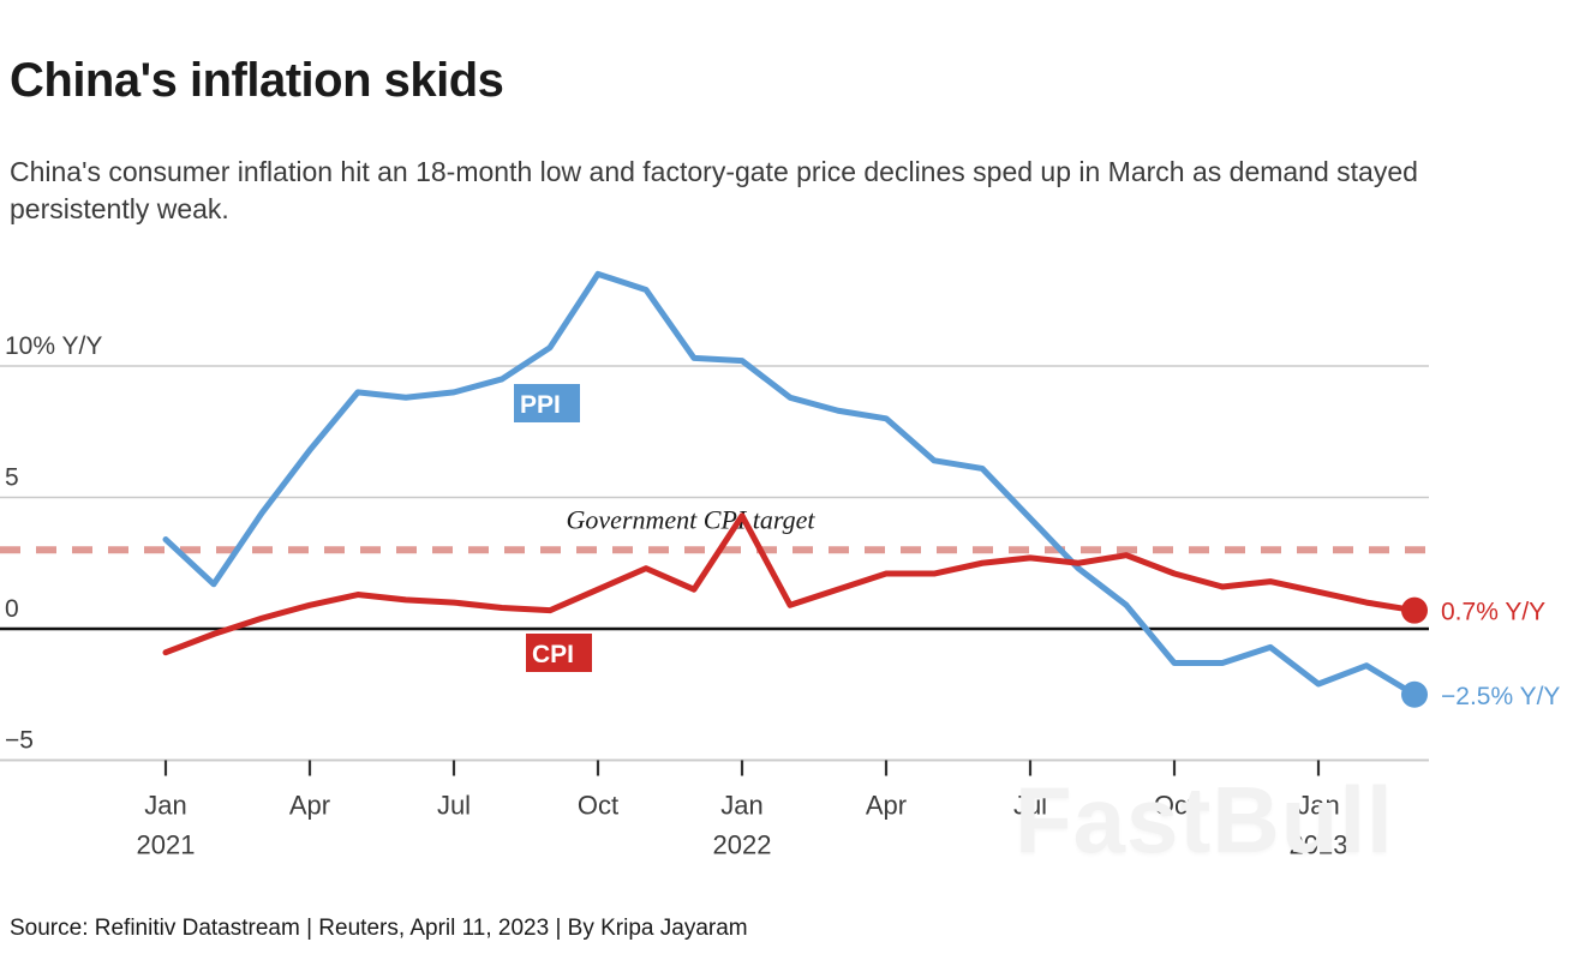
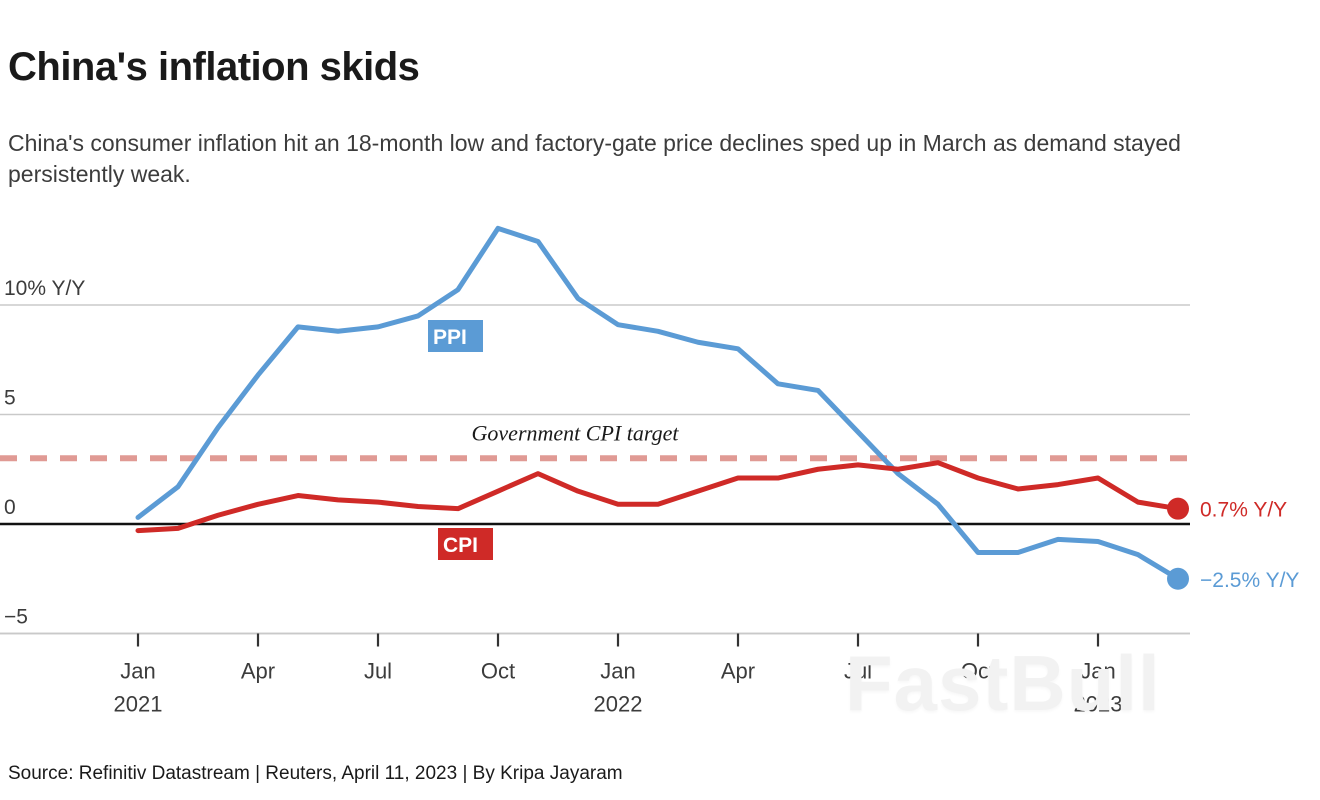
PPI/Jan 2021: 3.4 -> 0.3
CPI/Jan 2021: -0.9 -> -0.3
PPI/Jan 2022: 10.2 -> 9.1
CPI/Jan 2022: 4.3 -> 0.9
PPI/Jan 2023: -2.1 -> -0.8
CPI/Jan 2023: 1.4 -> 2.1
